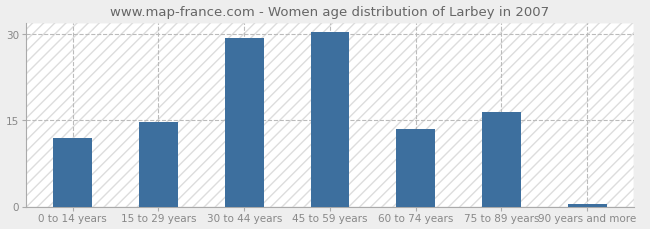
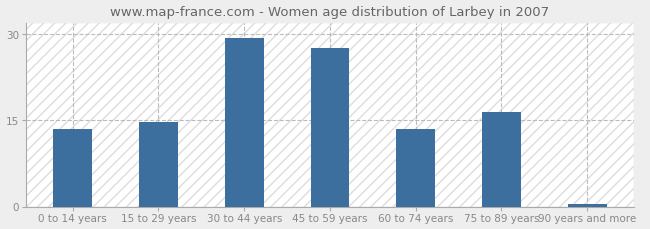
0 to 14 years: 12.0 -> 13.5
45 to 59 years: 30.4 -> 27.7
